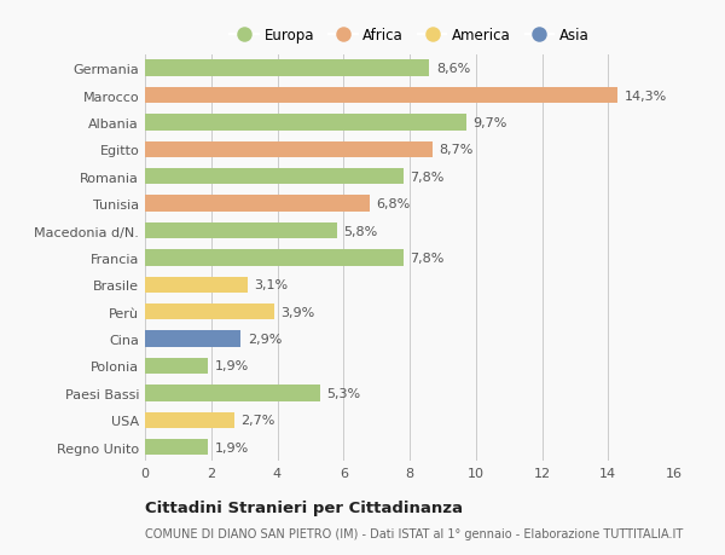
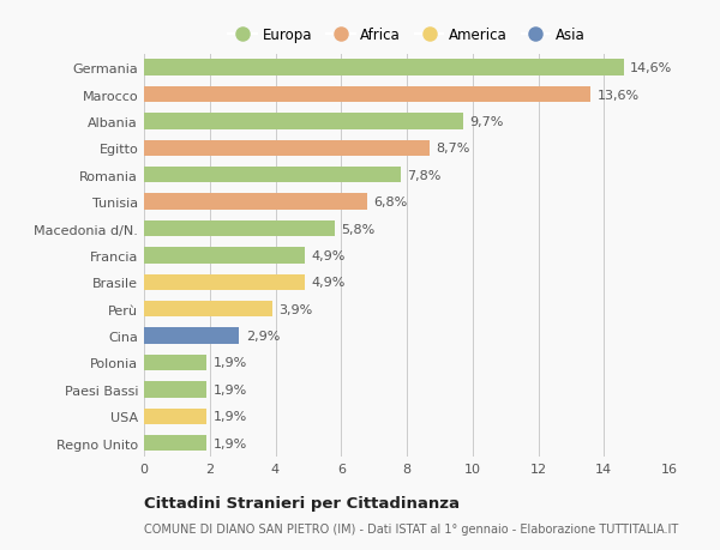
Germania: 8,6% -> 14,6%
Marocco: 14,3% -> 13,6%
Francia: 7,8% -> 4,9%
Brasile: 3,1% -> 4,9%
Paesi Bassi: 5,3% -> 1,9%
USA: 2,7% -> 1,9%
